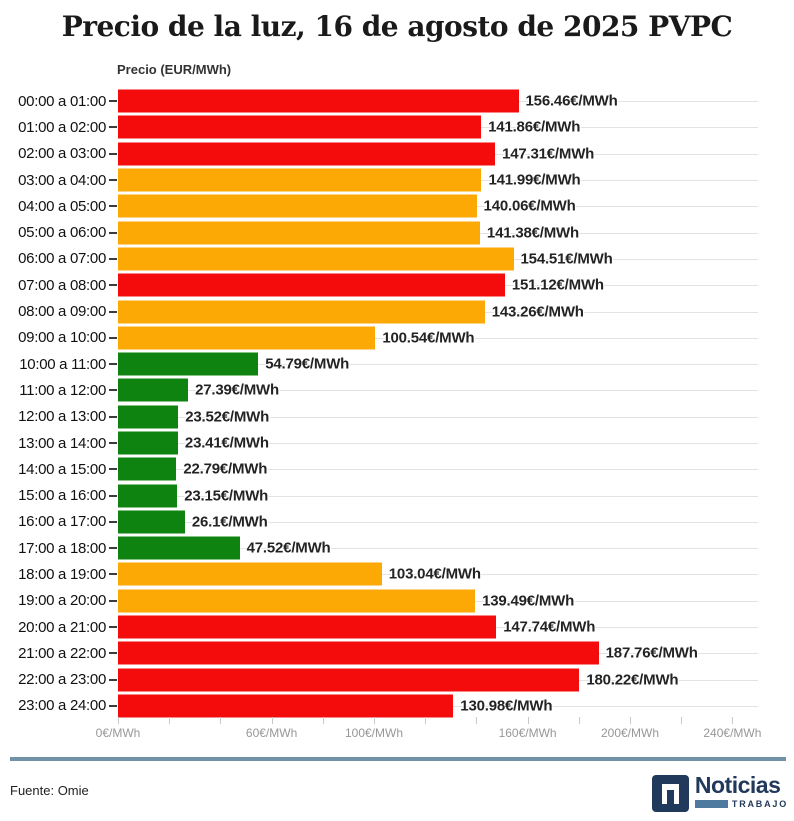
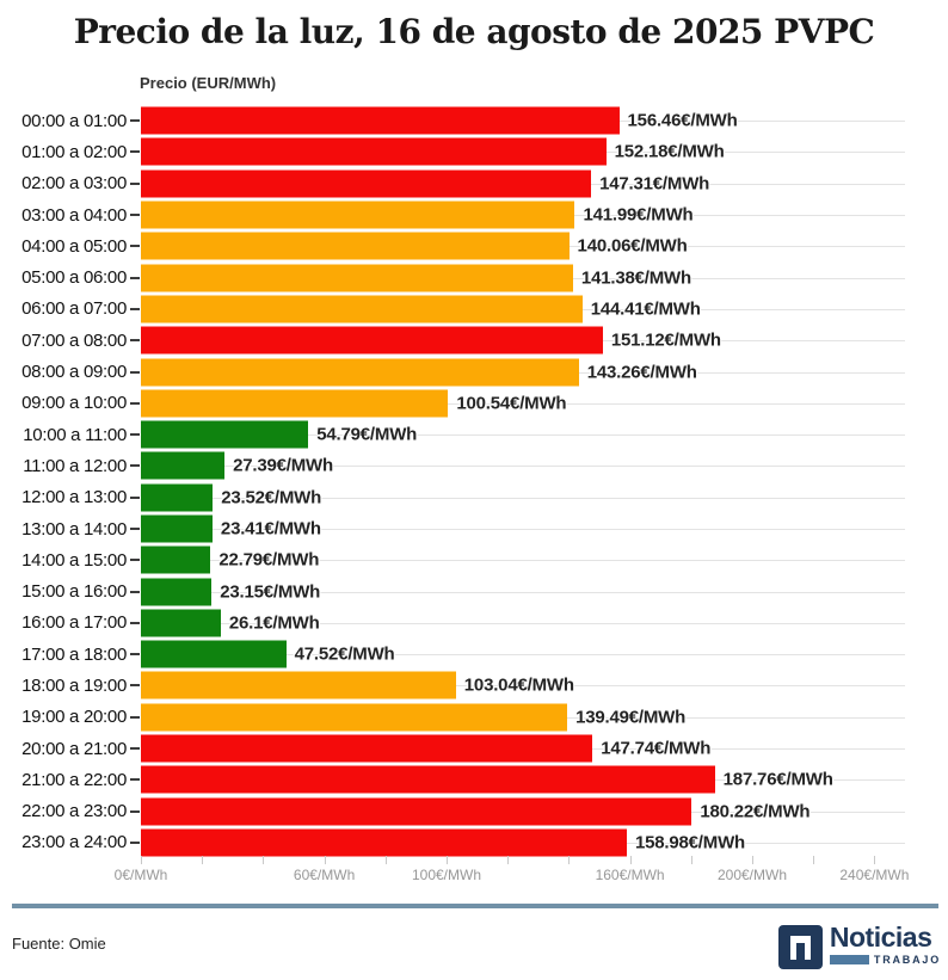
01:00 a 02:00: 141.86 -> 152.18
06:00 a 07:00: 154.51 -> 144.41
23:00 a 24:00: 130.98 -> 158.98
